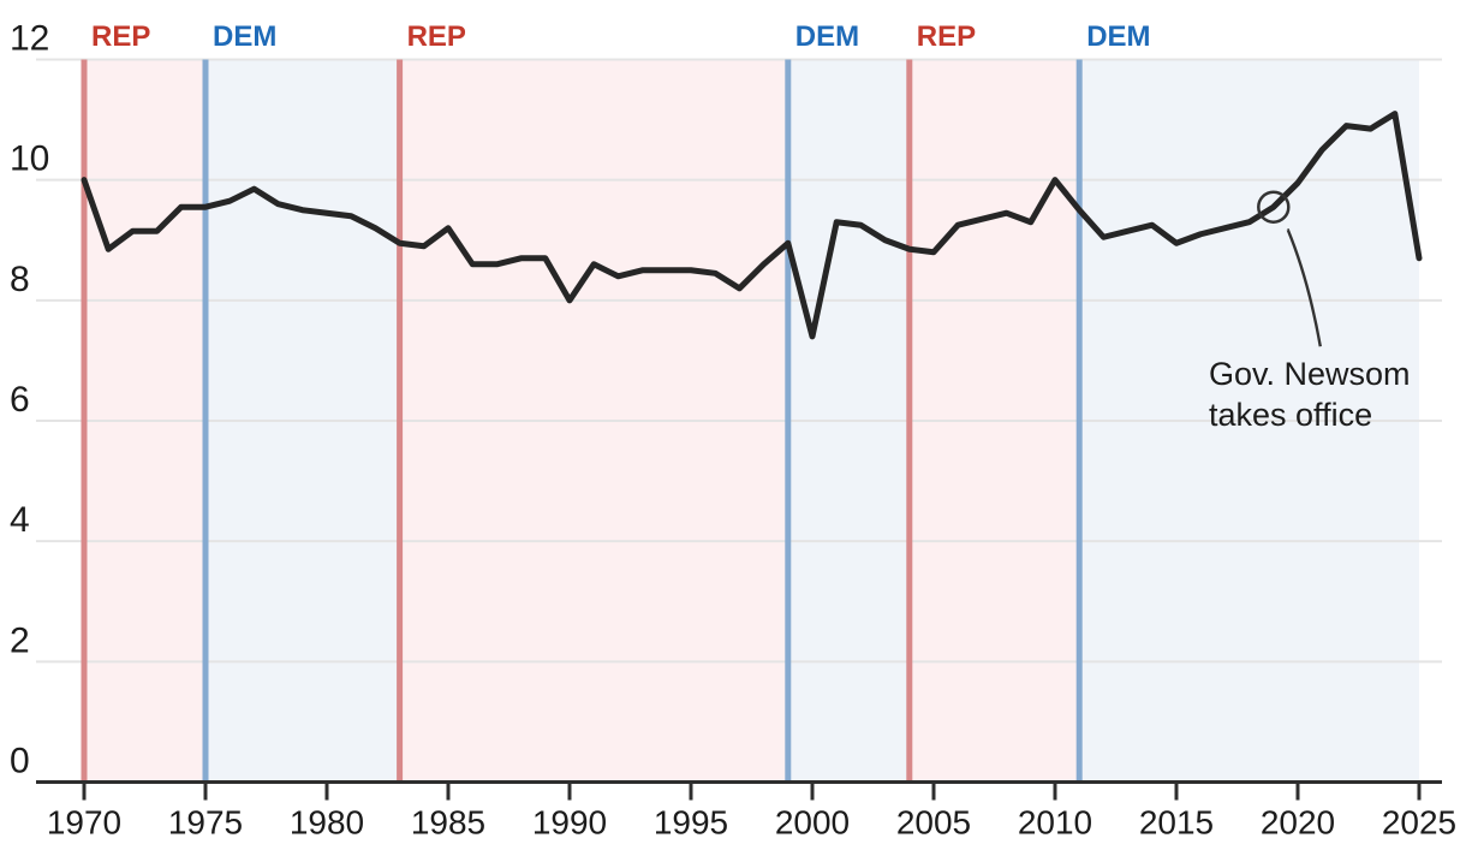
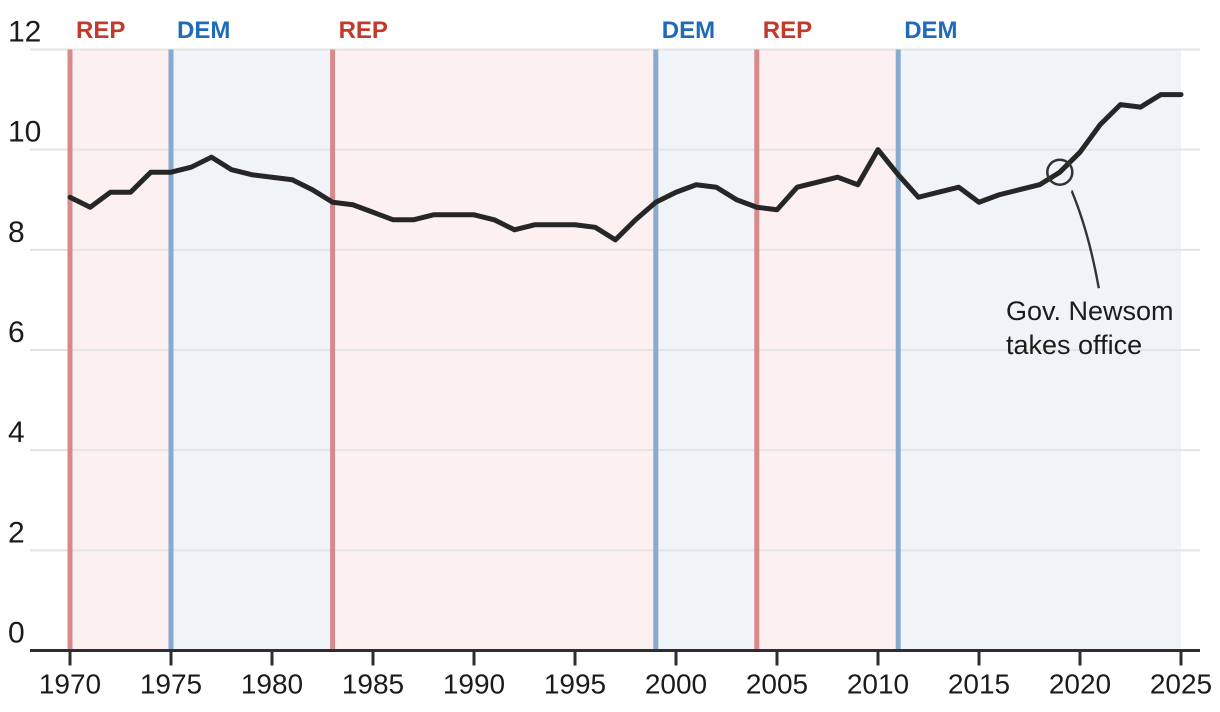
1970: 10.0 -> 9.1
1985: 9.2 -> 8.8
1990: 8.0 -> 8.7
2000: 7.4 -> 9.2
2025: 8.7 -> 11.1
